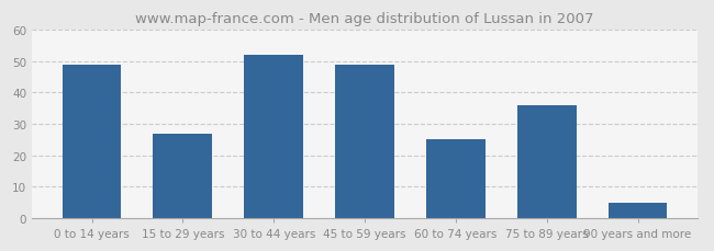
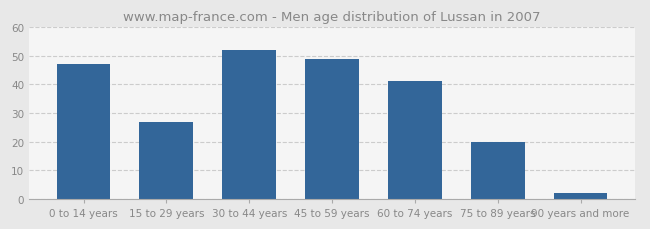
0 to 14 years: 49 -> 47
60 to 74 years: 25 -> 41
75 to 89 years: 36 -> 20
90 years and more: 5 -> 2
